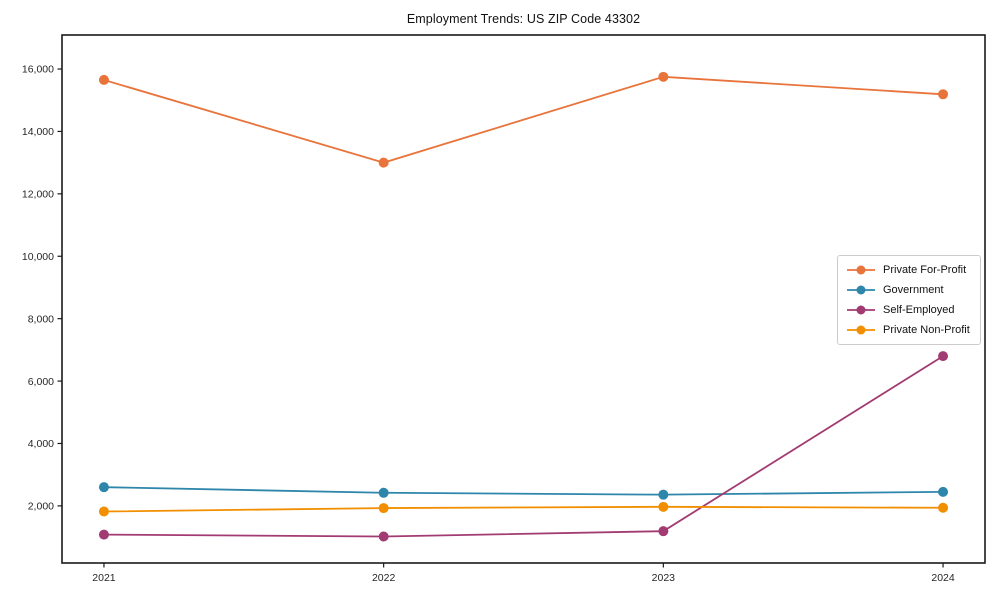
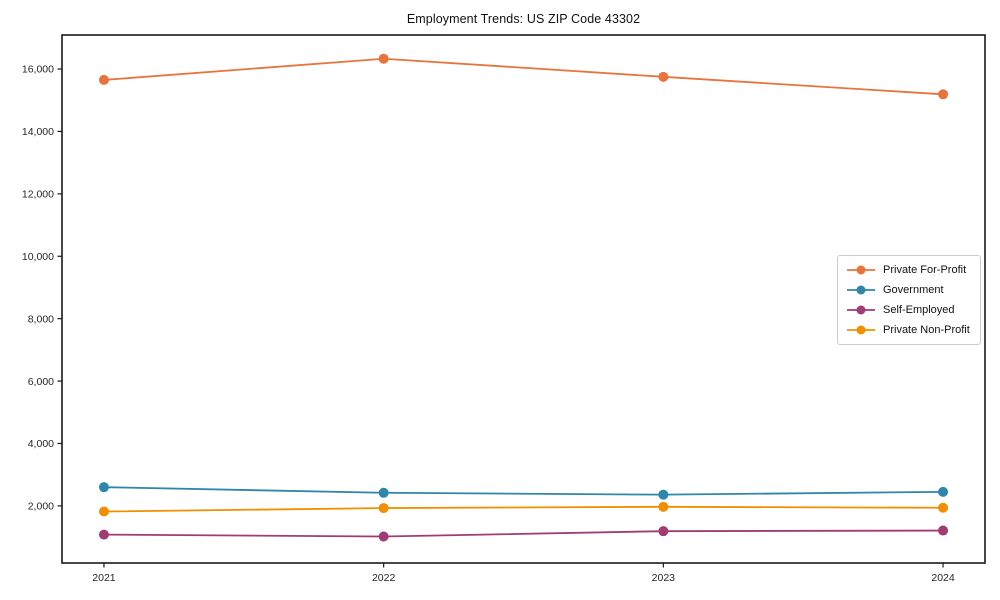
Private For-Profit/2022: 13000 -> 16300
Self-Employed/2024: 6800 -> 1200
